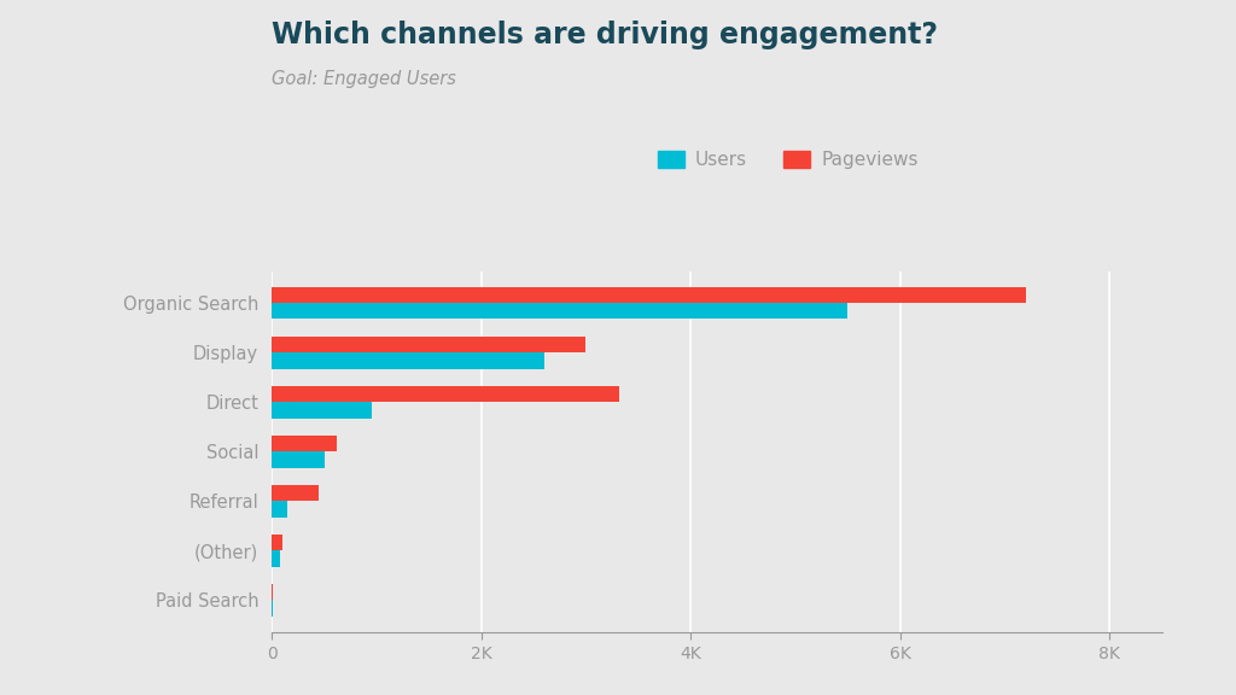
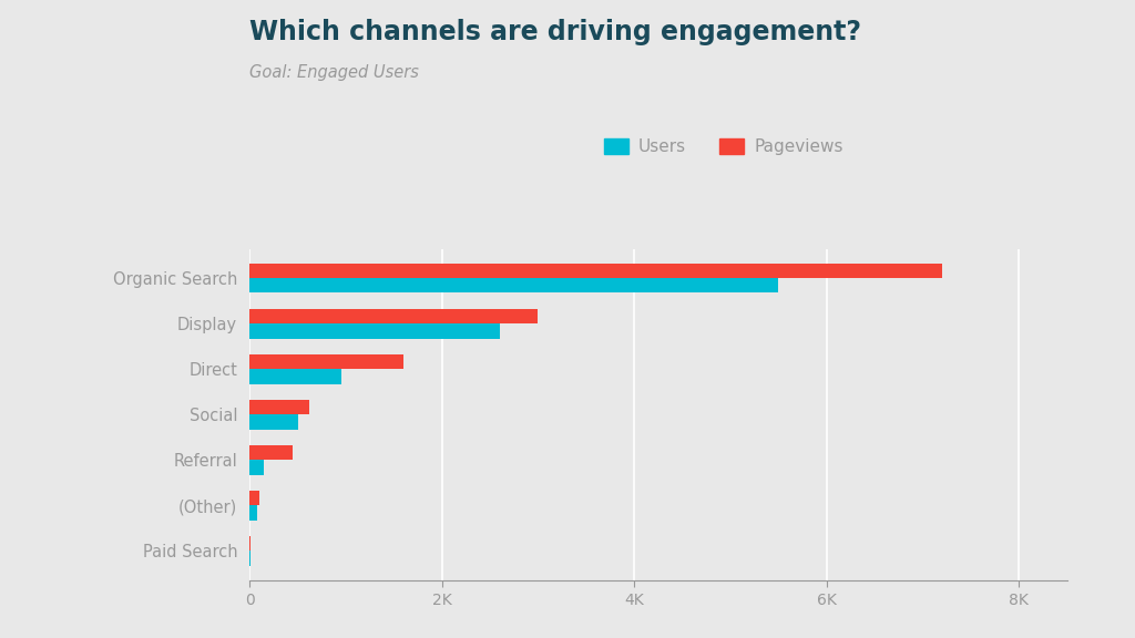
Pageviews/Direct: 3.32K -> 1.60K
